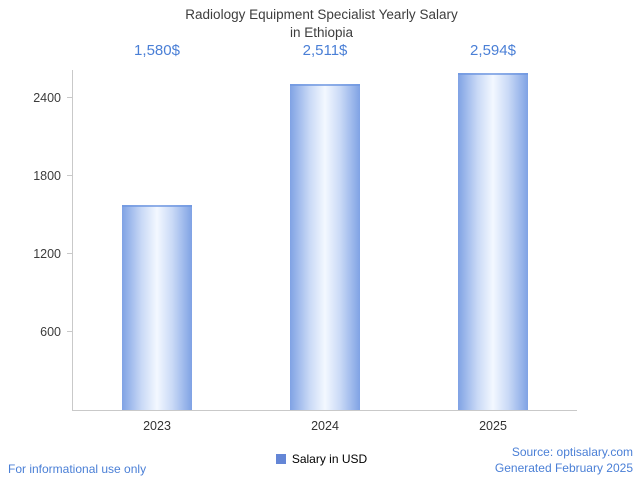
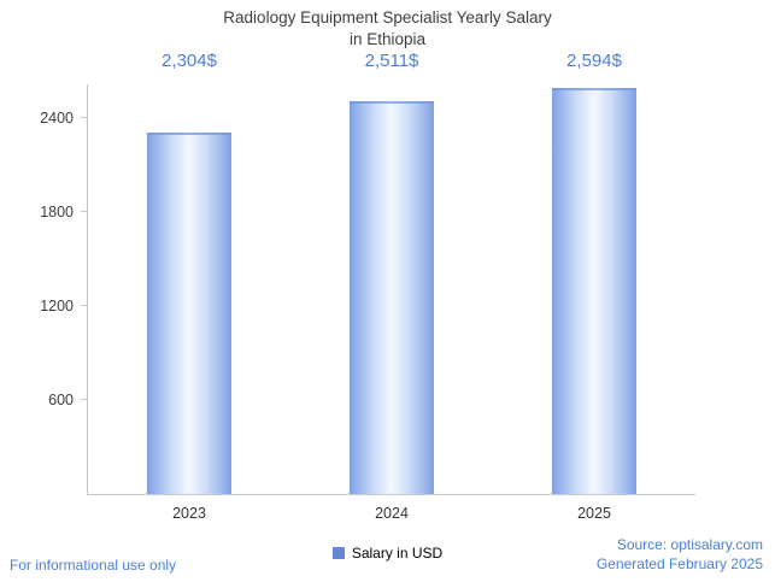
2023: 1,580 -> 2,304
